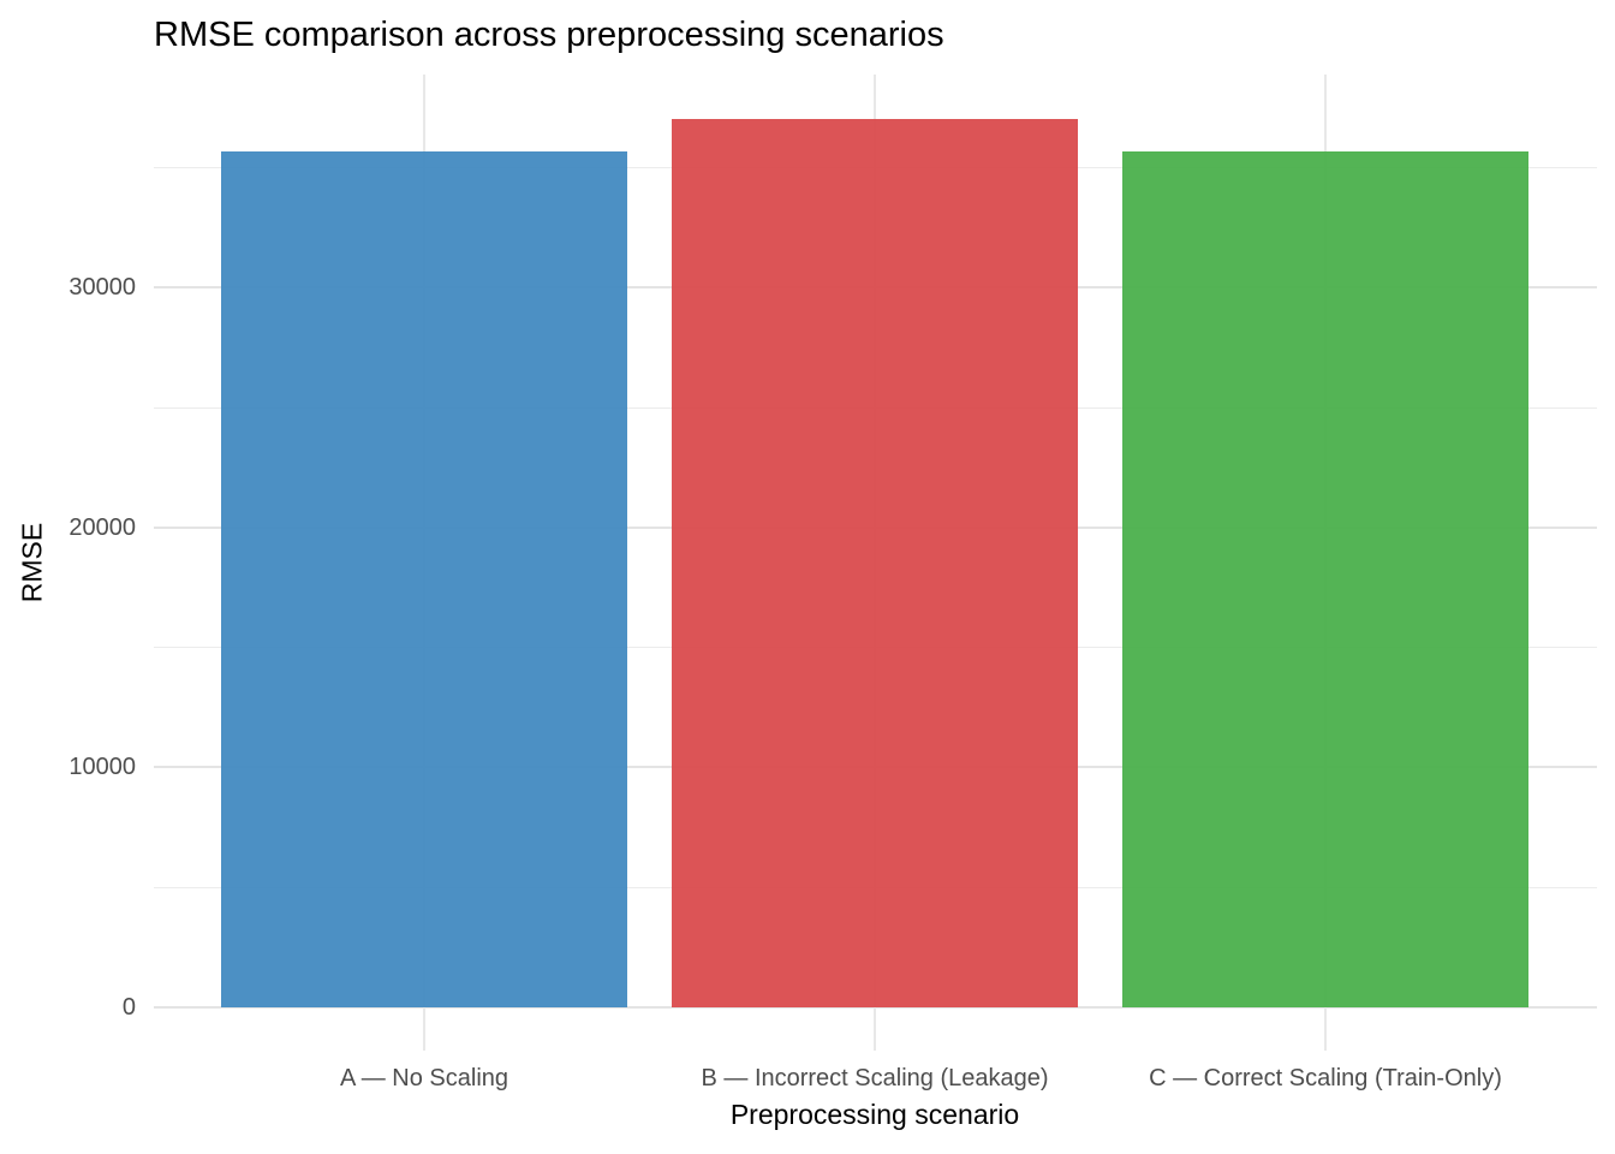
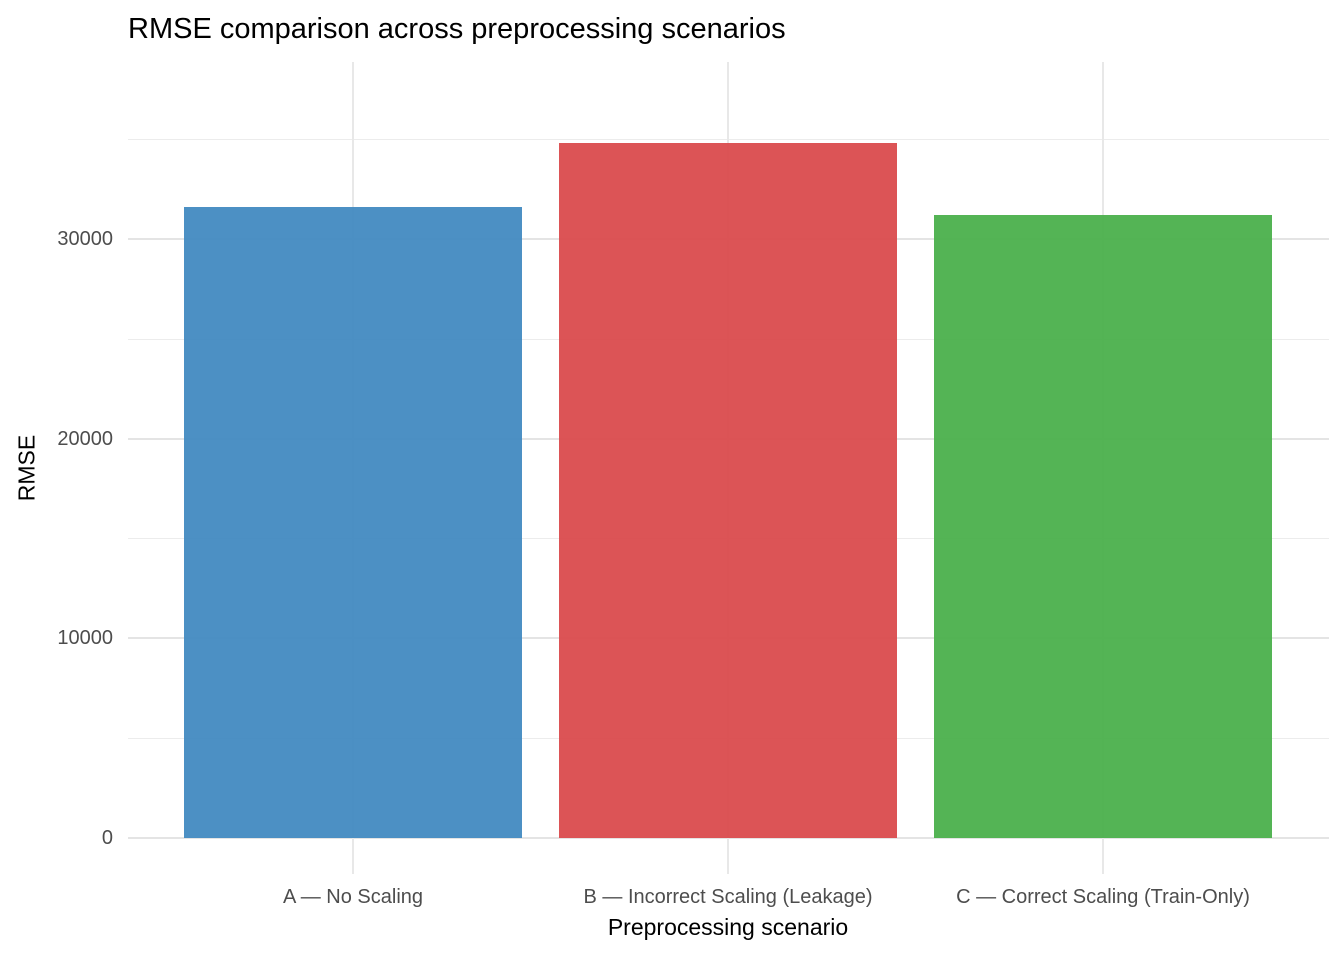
A — No Scaling: 35600 -> 31600
B — Incorrect Scaling (Leakage): 37000 -> 34800
C — Correct Scaling (Train-Only): 35600 -> 31200
